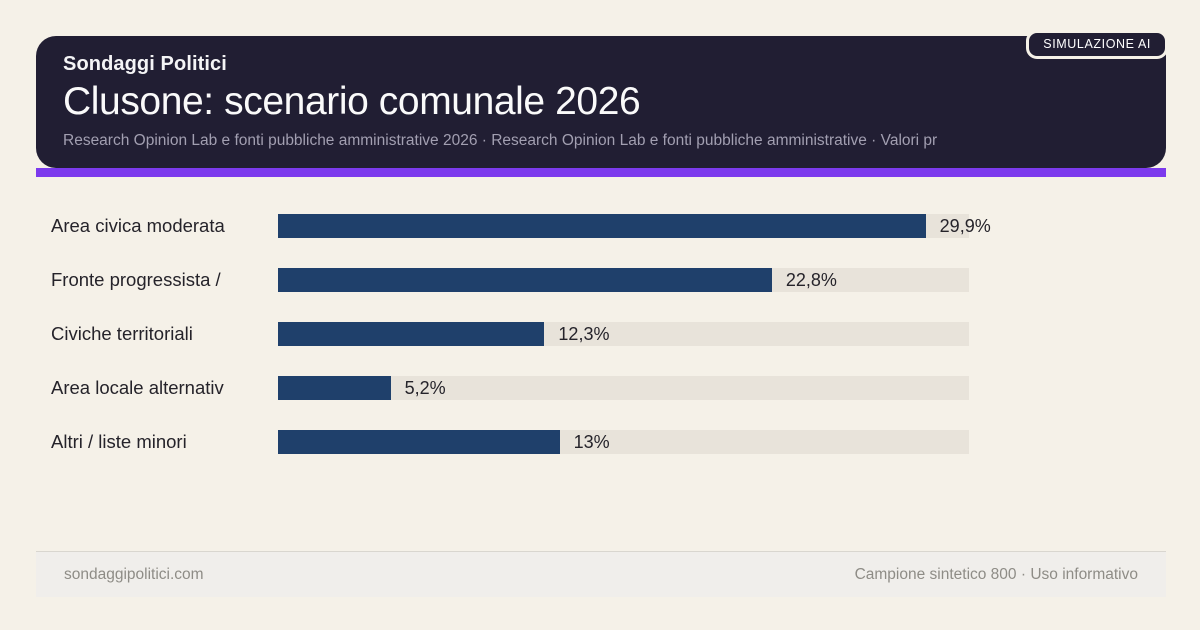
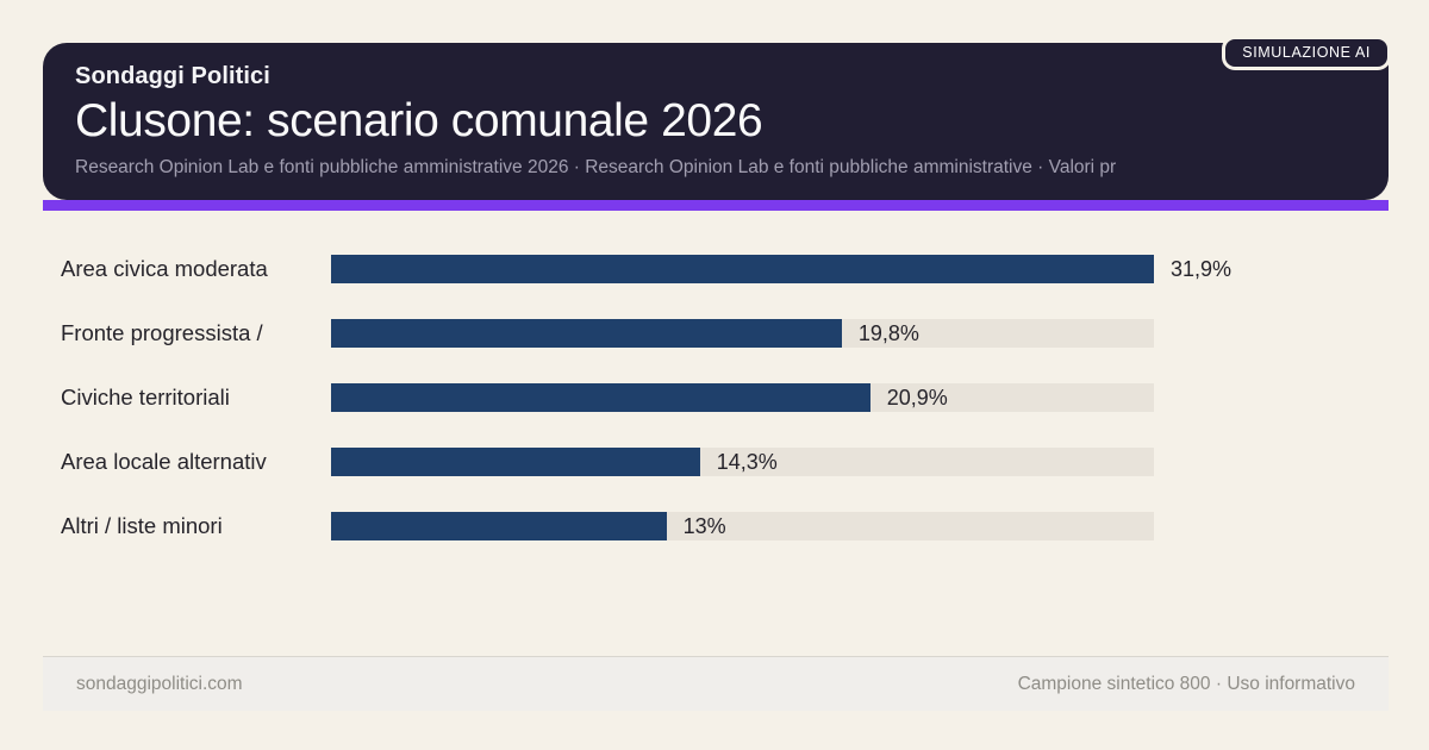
Area civica moderata: 29,9% -> 31,9%
Fronte progressista /: 22,8% -> 19,8%
Civiche territoriali: 12,3% -> 20,9%
Area locale alternativ: 5,2% -> 14,3%
